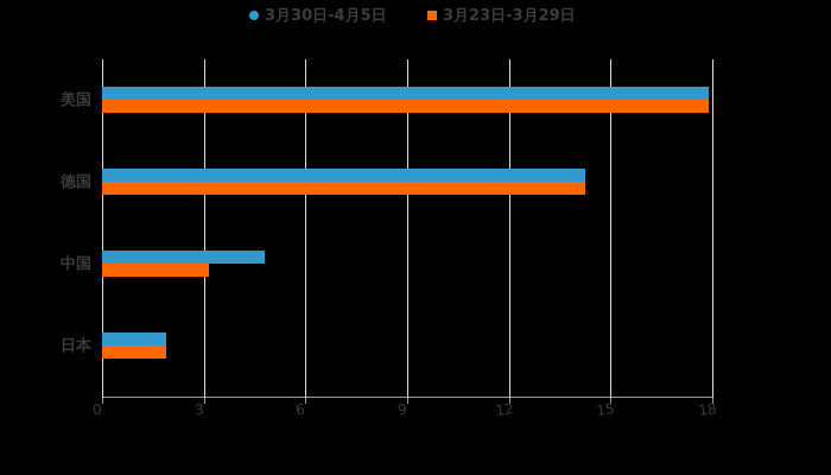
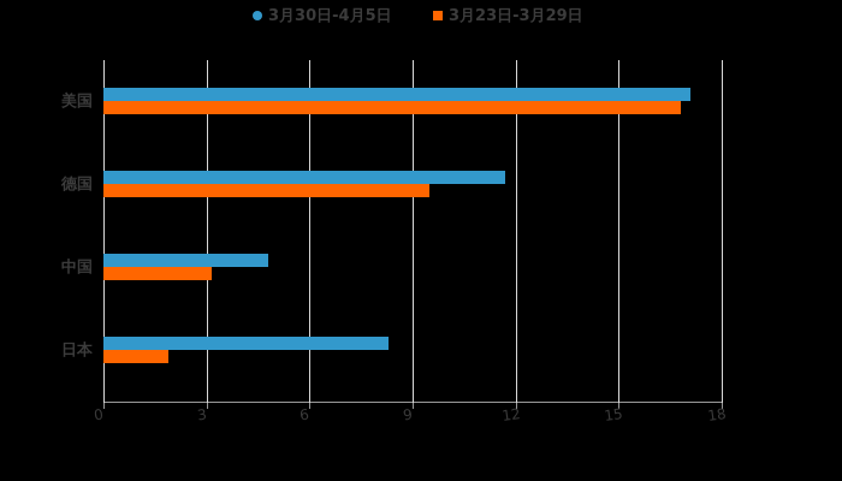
3月30日-4月5日/美国: 17.9 -> 17.1
3月23日-3月29日/美国: 17.9 -> 16.8
3月30日-4月5日/德国: 14.2 -> 11.7
3月23日-3月29日/德国: 14.2 -> 9.5
3月30日-4月5日/日本: 1.9 -> 8.3
